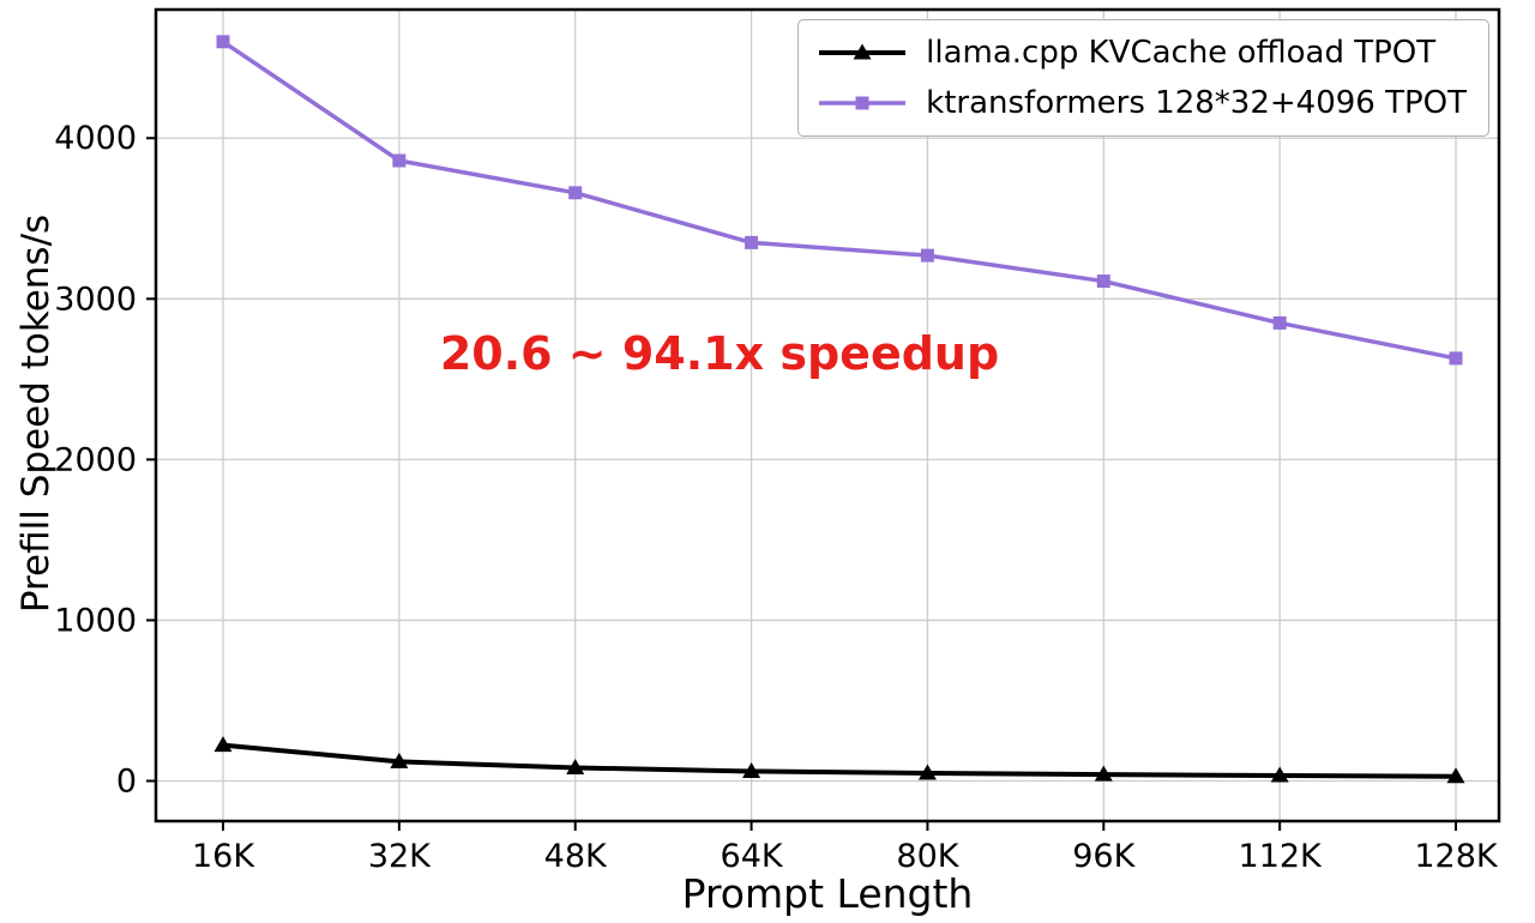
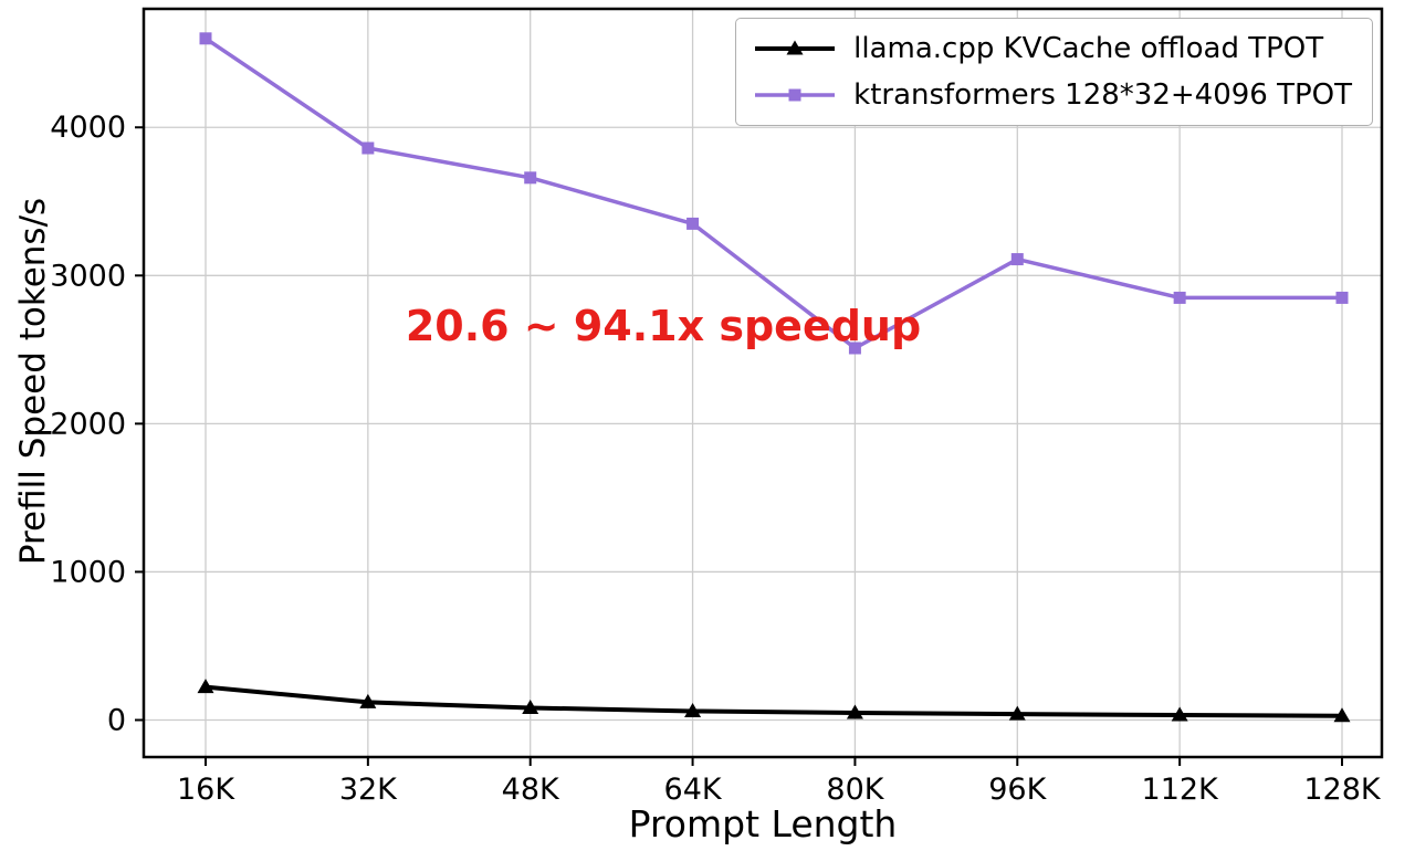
ktransformers 128*32+4096 TPOT/80K: 3270 -> 2510
ktransformers 128*32+4096 TPOT/128K: 2630 -> 2850
